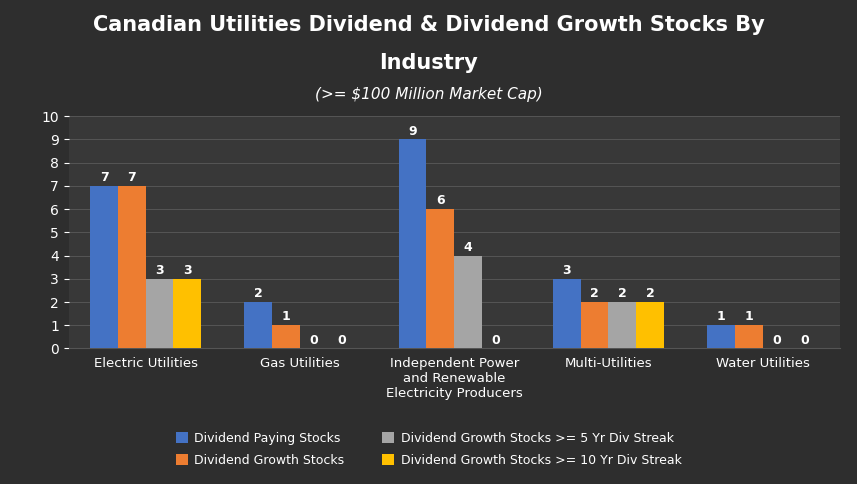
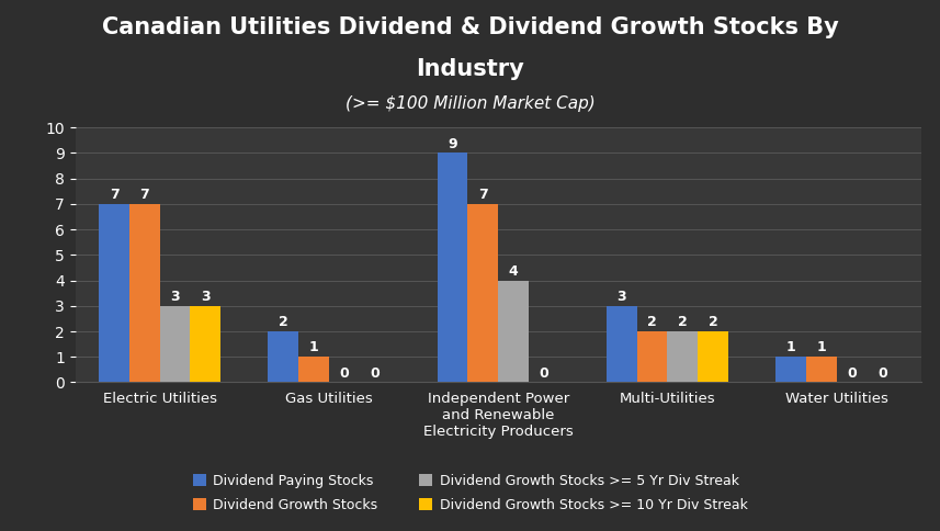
Dividend Growth Stocks/Independent Power and Renewable Electricity Producers: 6 -> 7
